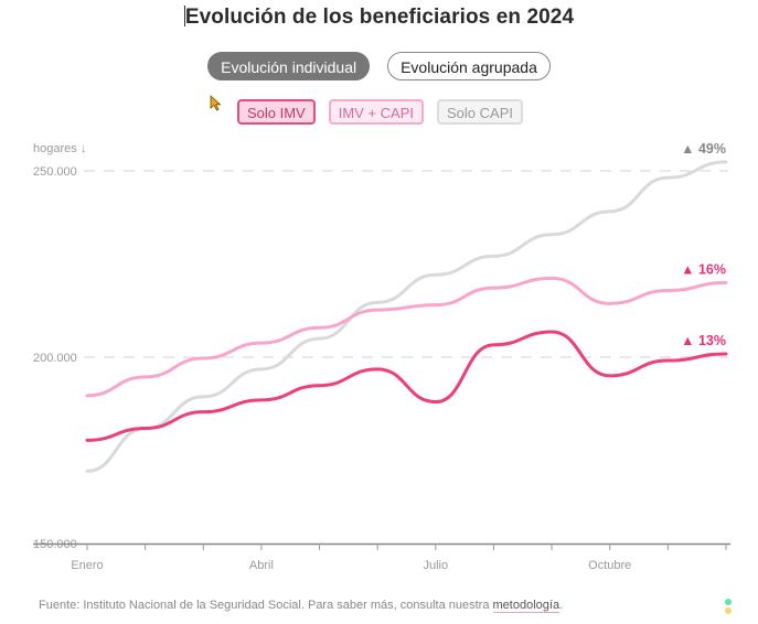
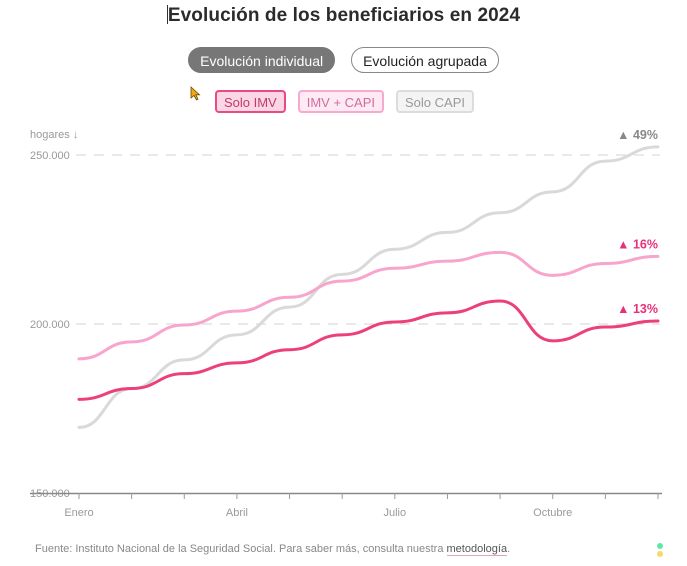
IMV + CAPI/Julio: 214000 -> 216000
Solo IMV/Julio: 188000 -> 201000
